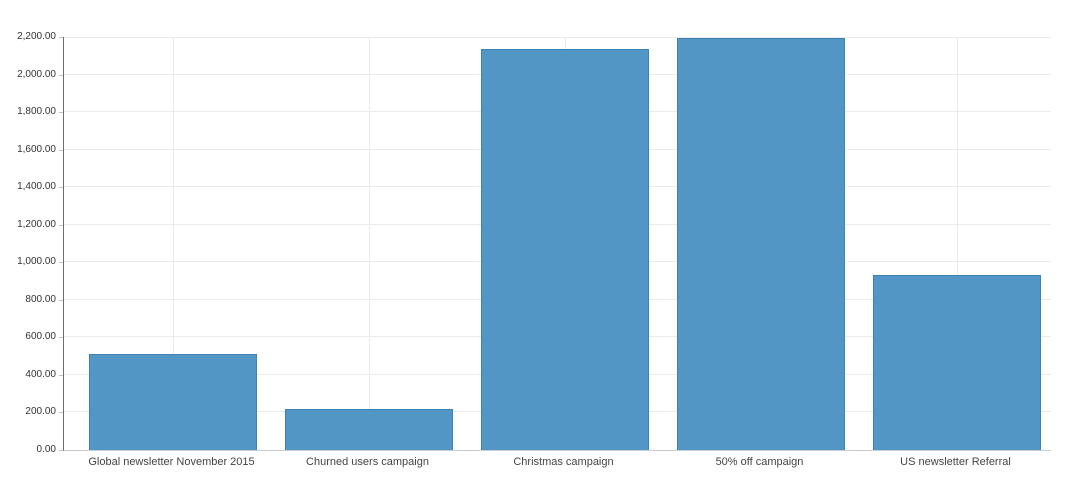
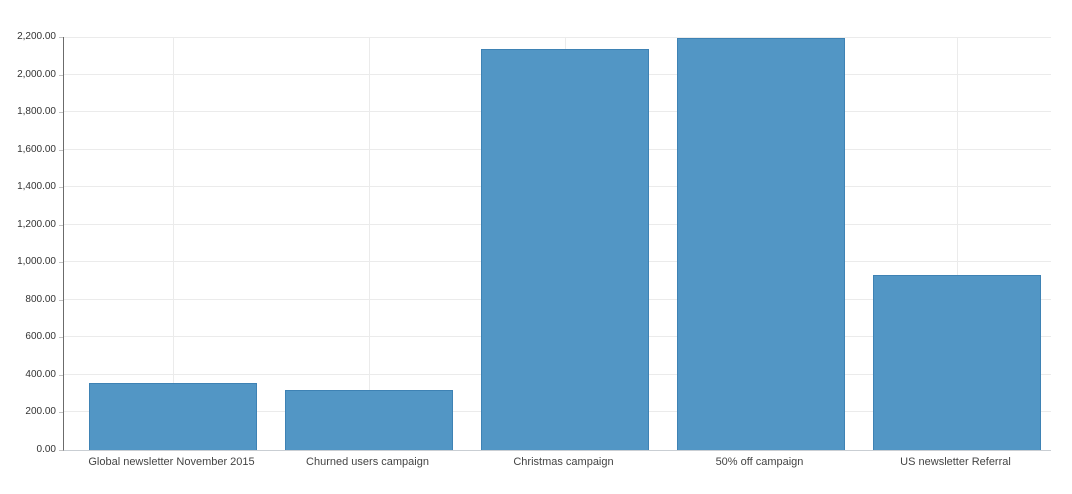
Global newsletter November 2015: 510 -> 360
Churned users campaign: 220 -> 320
